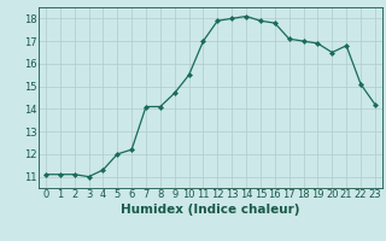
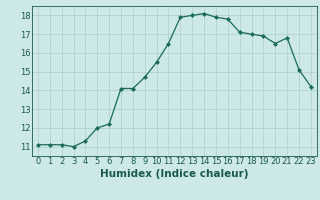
11: 17.0 -> 16.5
